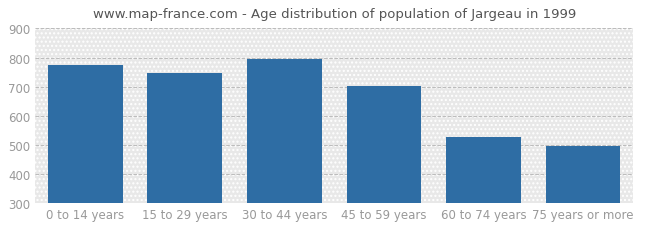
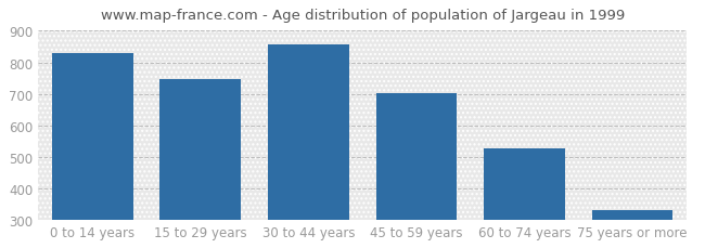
0 to 14 years: 775 -> 830
30 to 44 years: 795 -> 858
75 years or more: 495 -> 330
